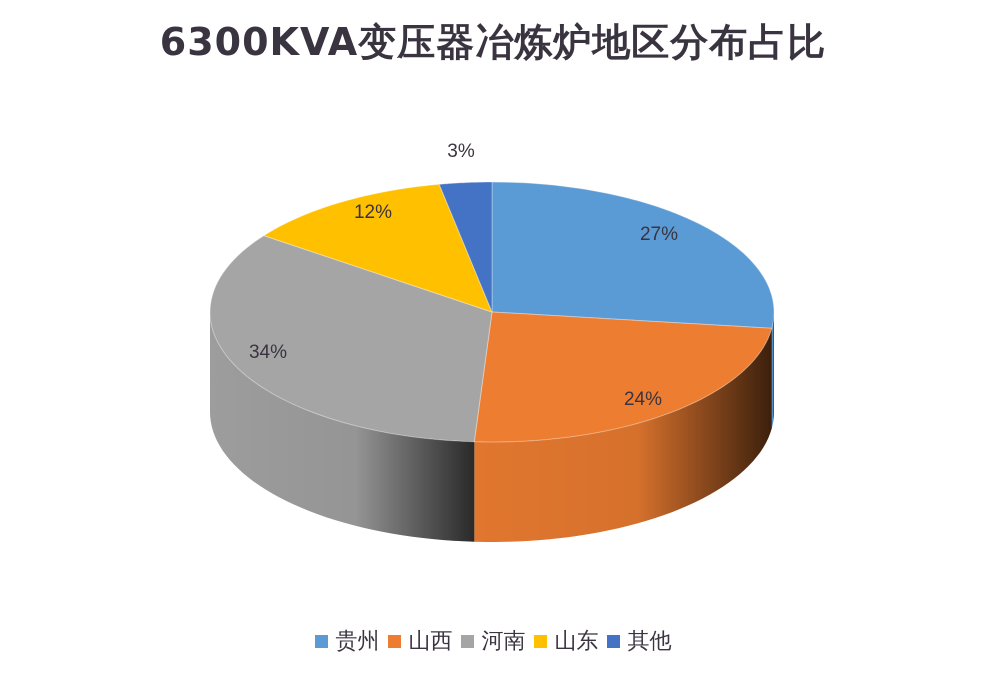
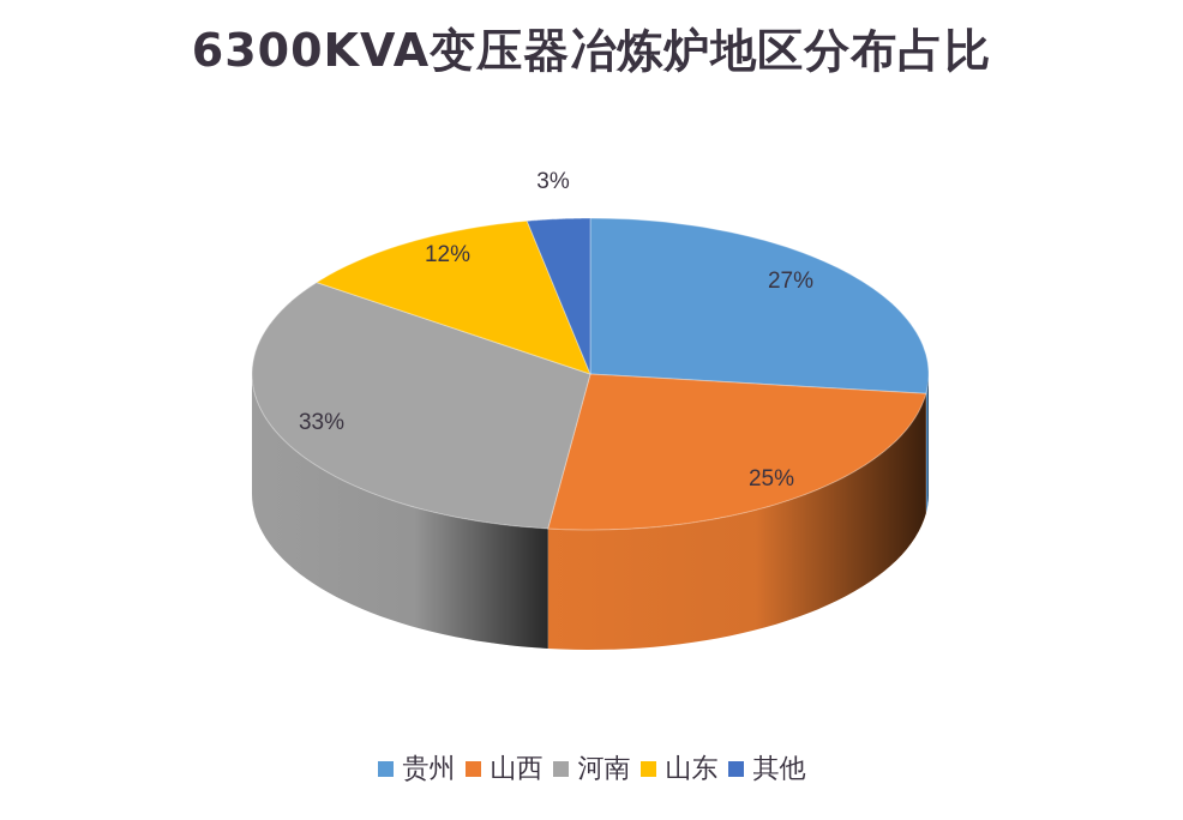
山西: 24% -> 25%
河南: 34% -> 33%
